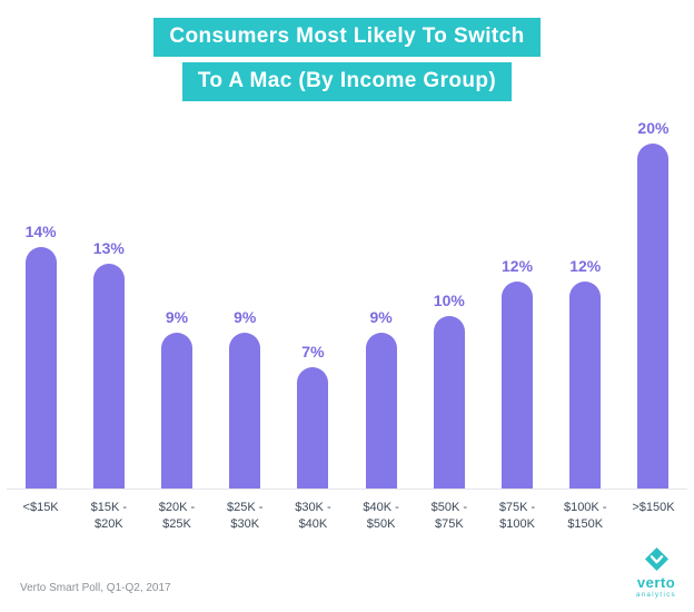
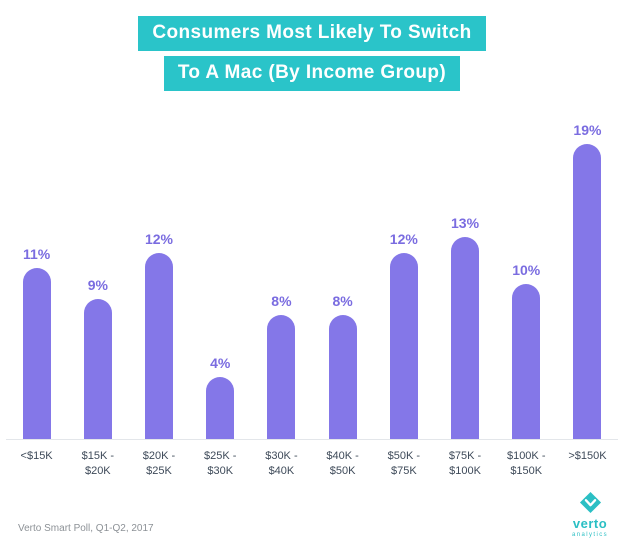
<$15K: 14% -> 11%
$15K - $20K: 13% -> 9%
$20K - $25K: 9% -> 12%
$25K - $30K: 9% -> 4%
$30K - $40K: 7% -> 8%
$40K - $50K: 9% -> 8%
$50K - $75K: 10% -> 12%
$75K - $100K: 12% -> 13%
$100K - $150K: 12% -> 10%
>$150K: 20% -> 19%
